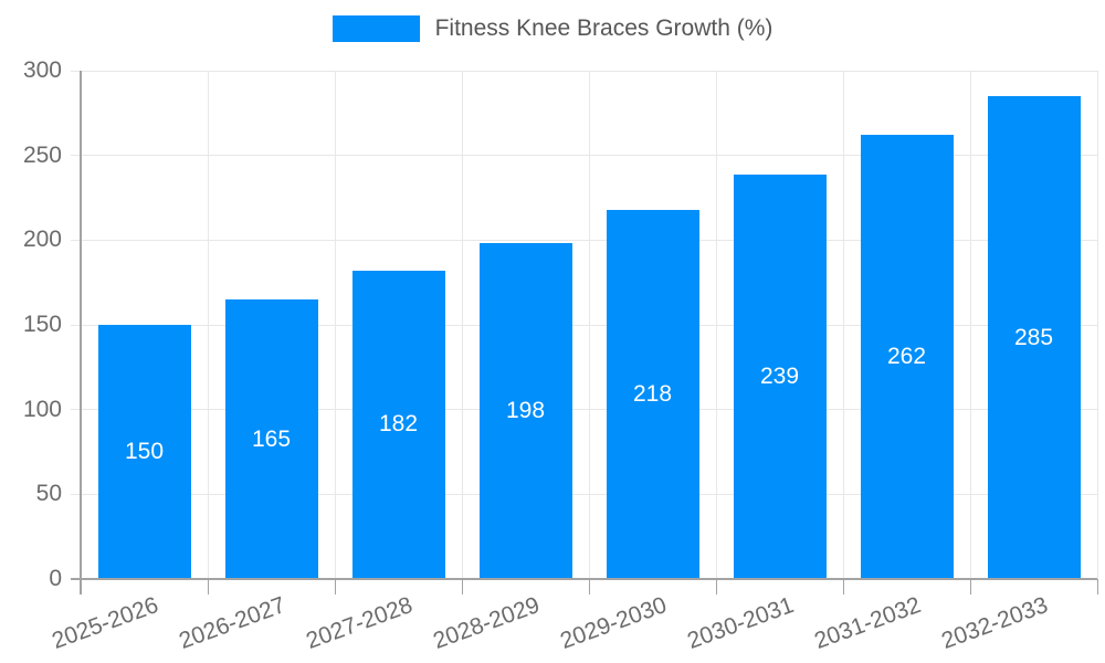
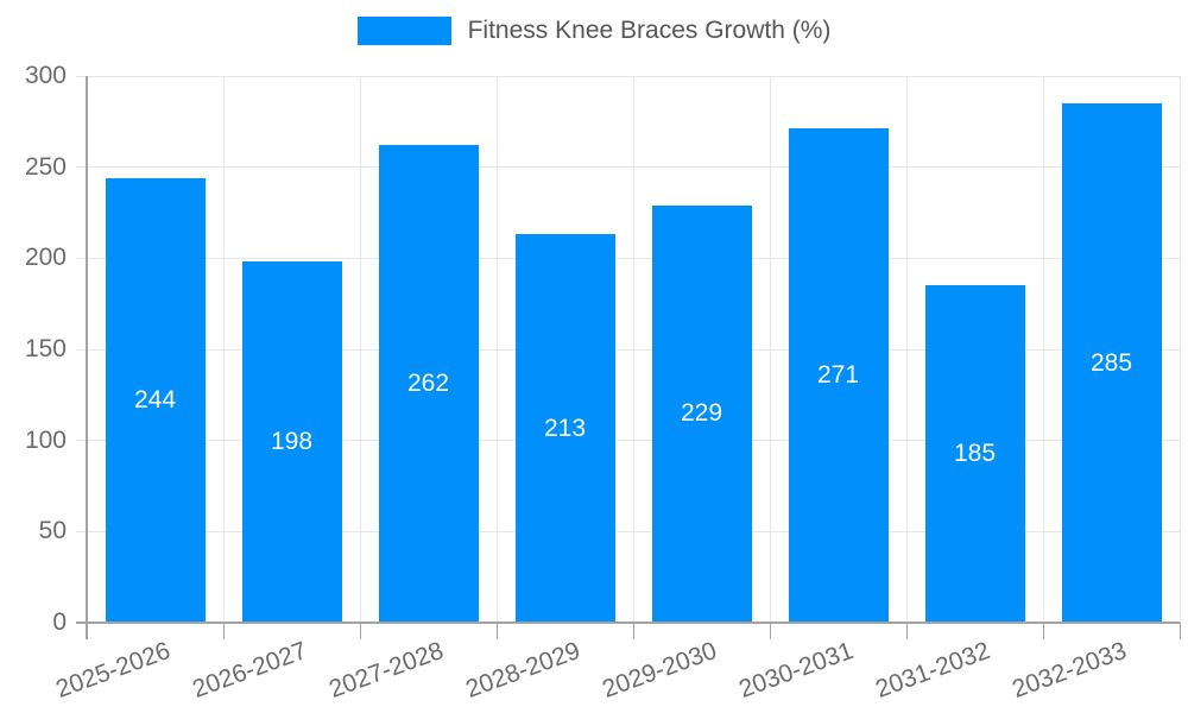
2025-2026: 150 -> 244
2026-2027: 165 -> 198
2027-2028: 182 -> 262
2028-2029: 198 -> 213
2029-2030: 218 -> 229
2030-2031: 239 -> 271
2031-2032: 262 -> 185
